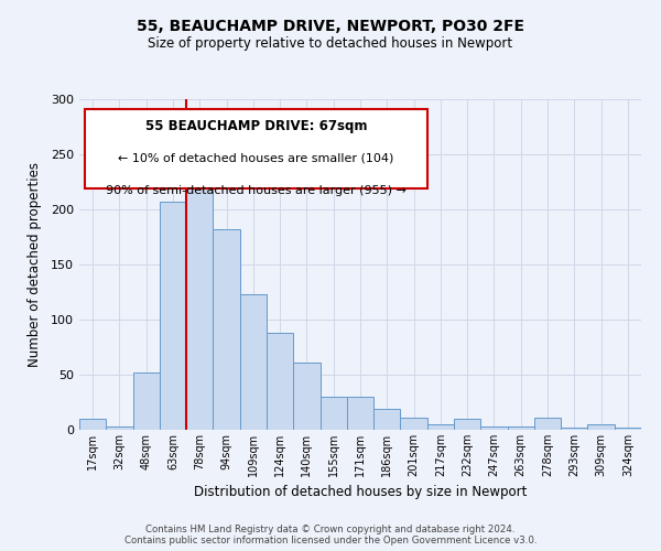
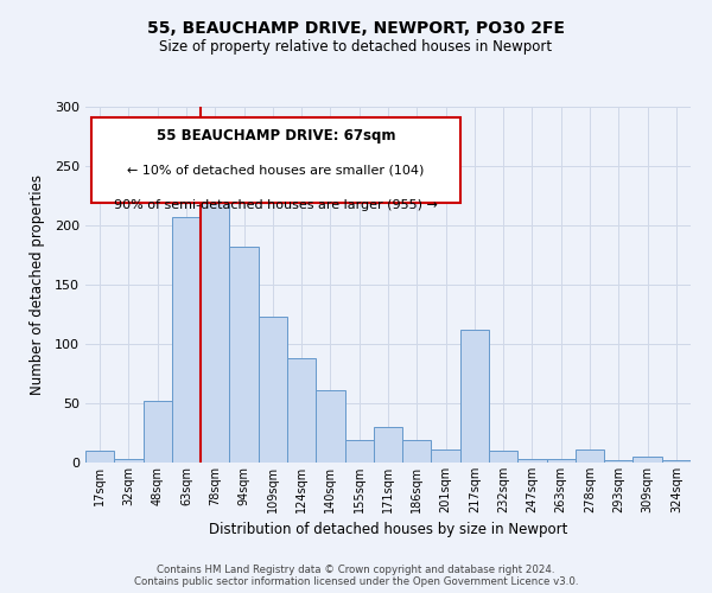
155sqm: 30 -> 19
217sqm: 5 -> 112
